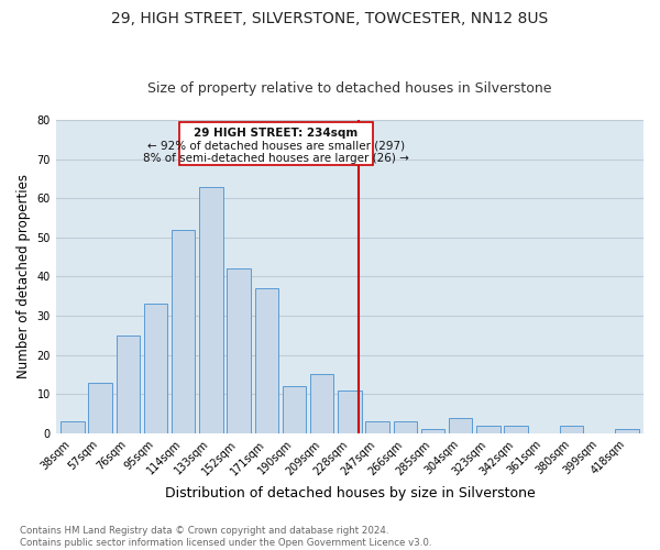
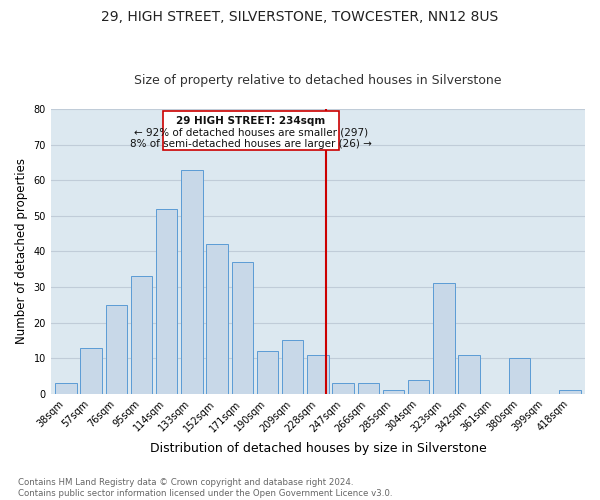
323sqm: 2 -> 31
342sqm: 2 -> 11
380sqm: 2 -> 10
